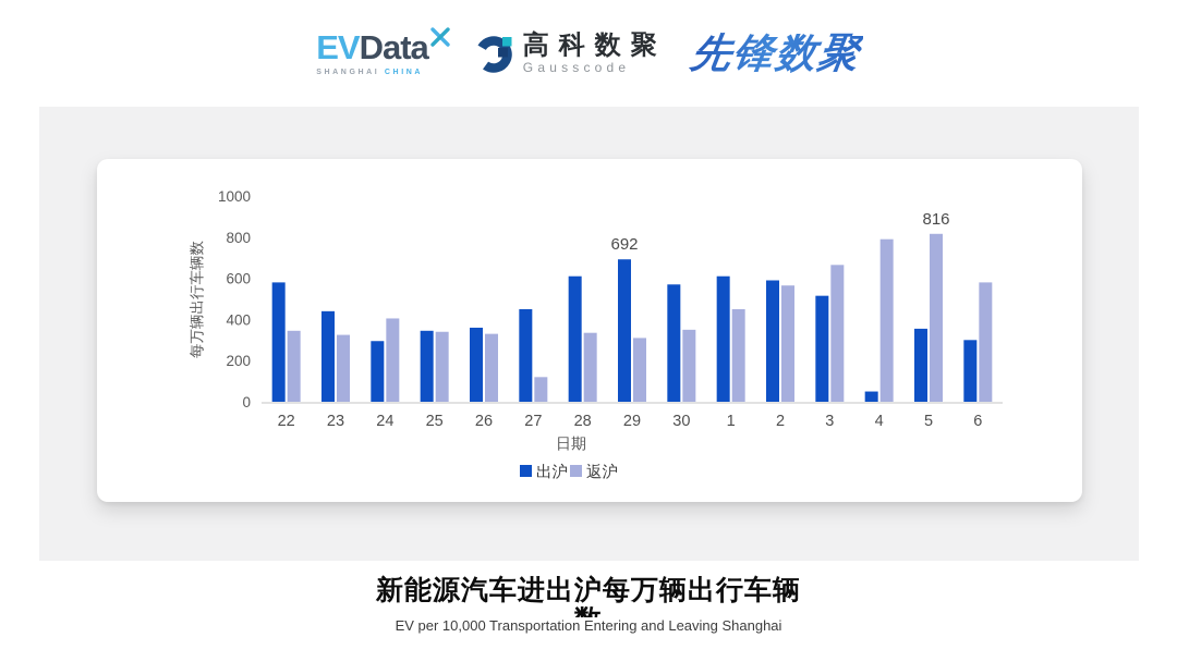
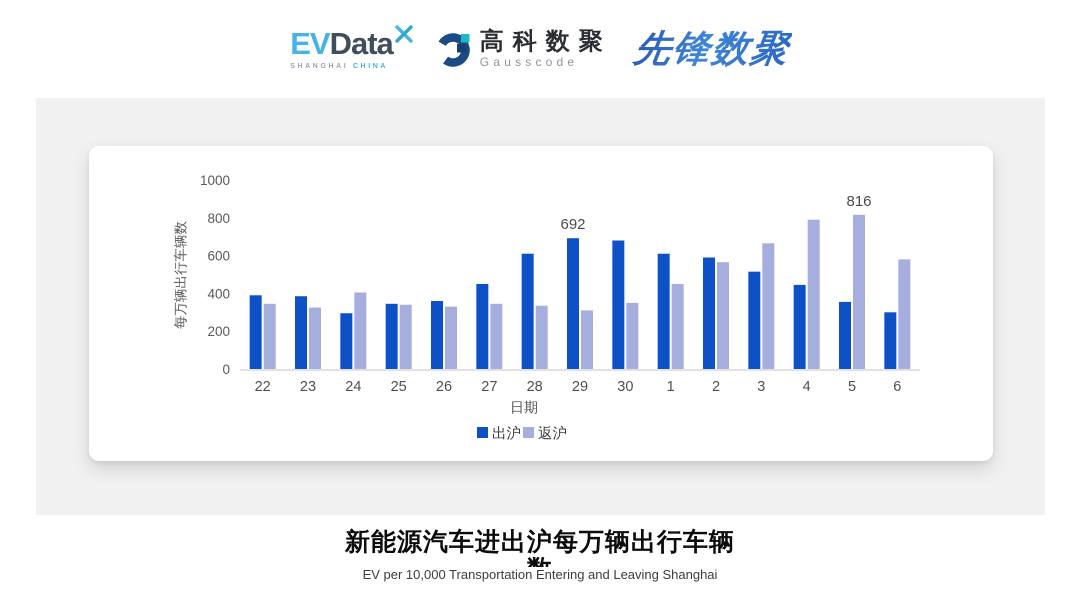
出沪/22: 580 -> 390
出沪/23: 440 -> 380
返沪/27: 120 -> 340
出沪/30: 570 -> 680
出沪/4: 50 -> 440
